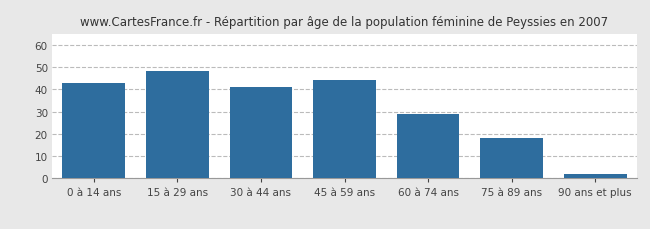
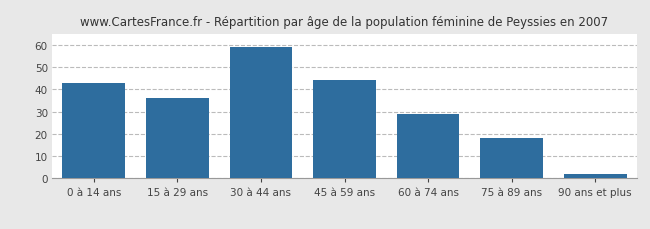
15 à 29 ans: 48 -> 36
30 à 44 ans: 41 -> 59
